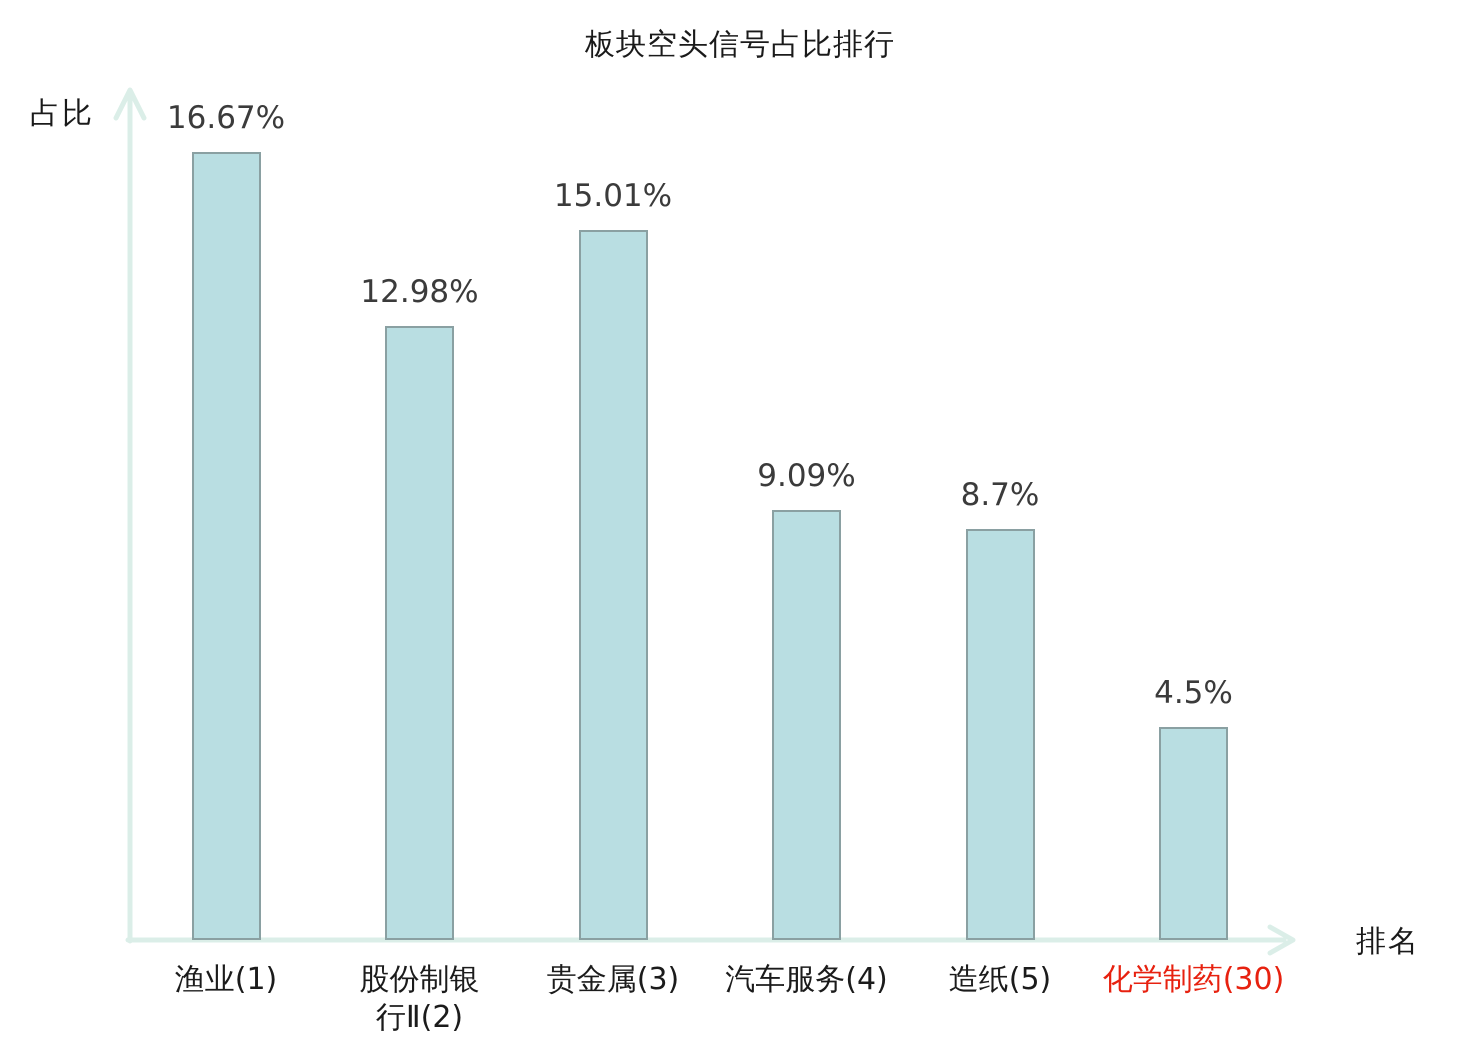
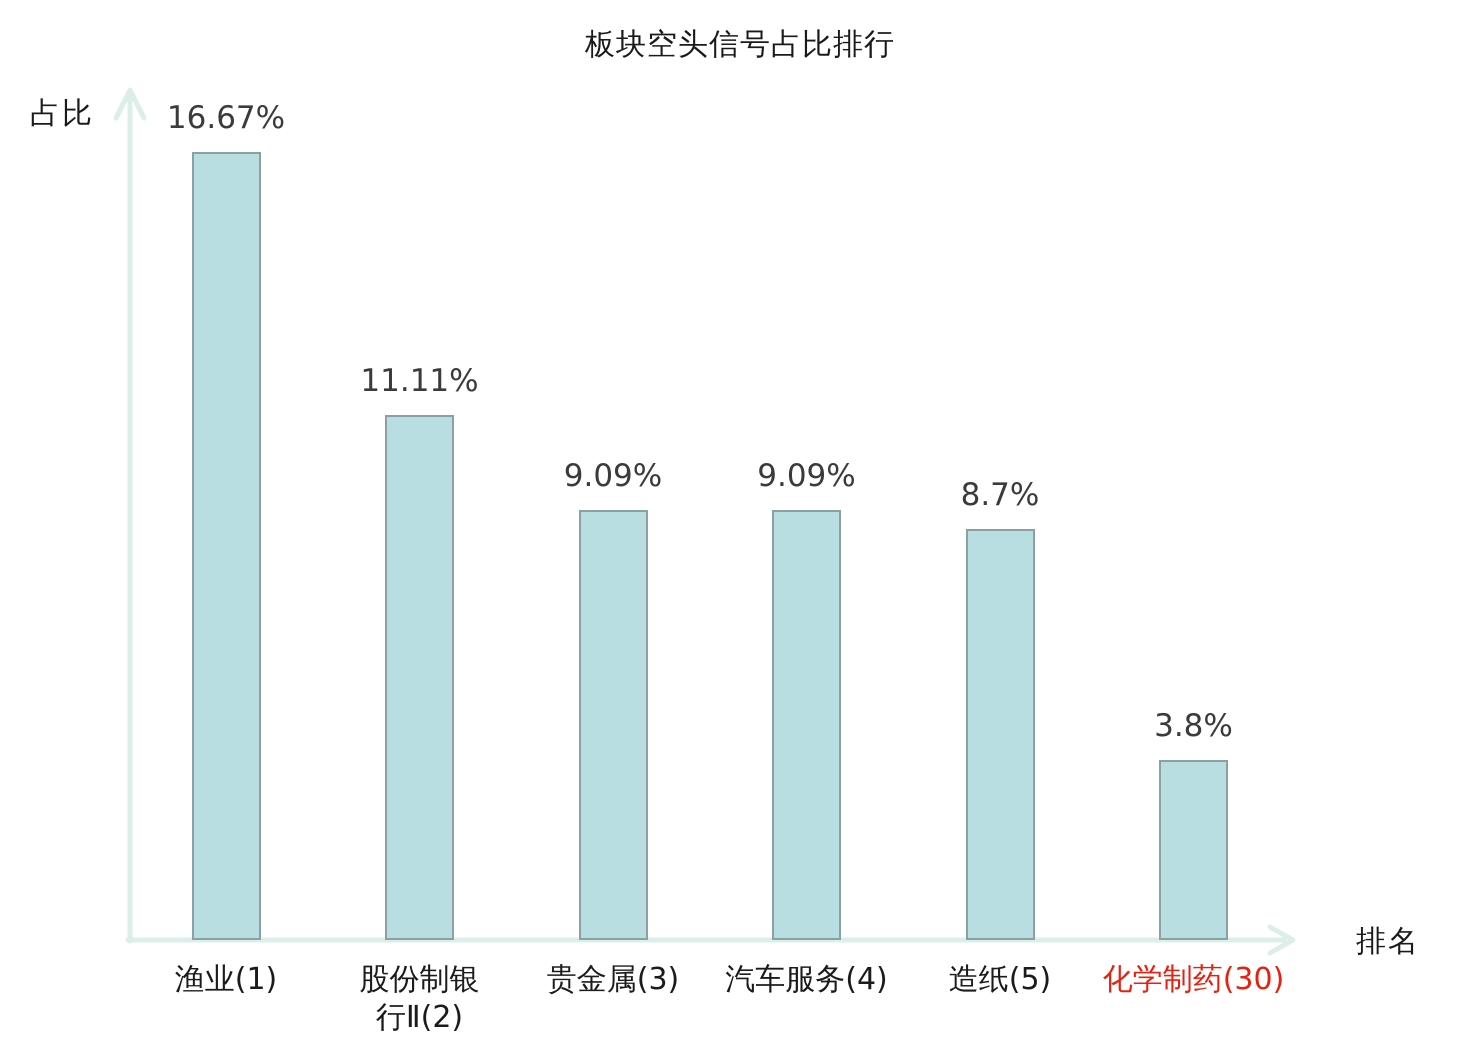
股份制银 行Ⅱ(2): 12.98% -> 11.11%
贵金属(3): 15.01% -> 9.09%
化学制药(30): 4.5% -> 3.8%
